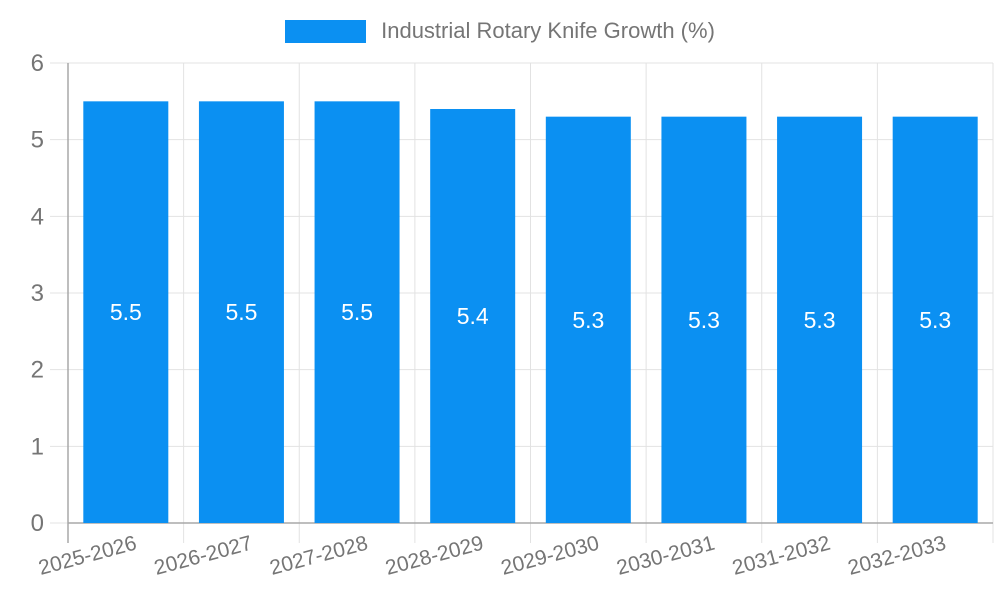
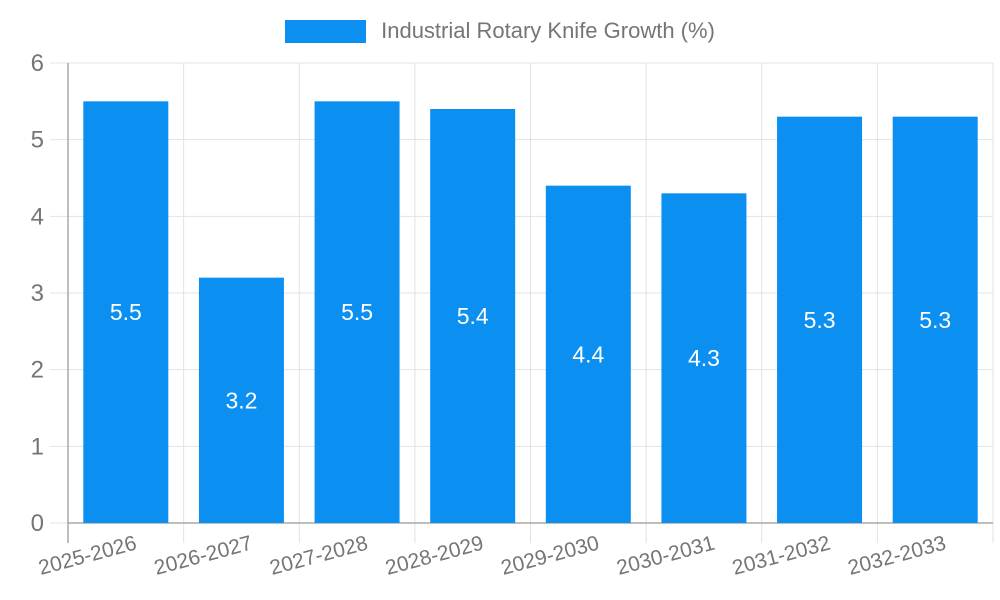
2026-2027: 5.5 -> 3.2
2029-2030: 5.3 -> 4.4
2030-2031: 5.3 -> 4.3
